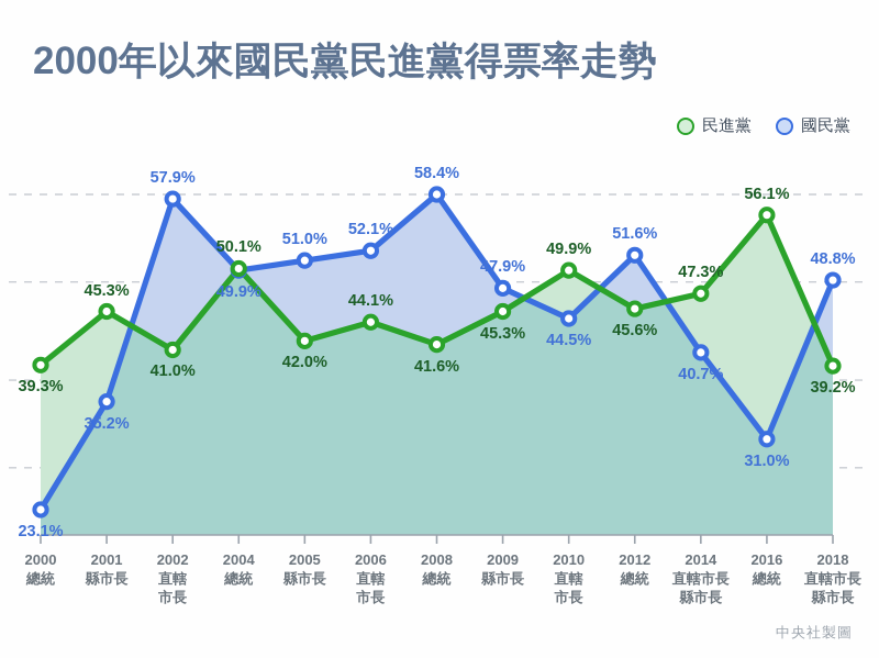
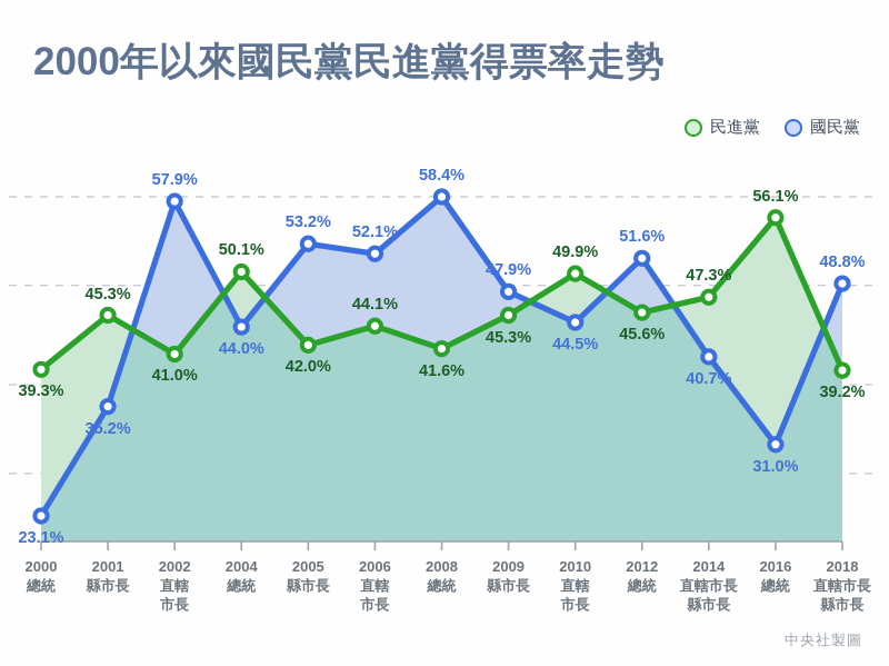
國民黨/2004 總統: 49.9% -> 44.0%
國民黨/2005 縣市長: 51.0% -> 53.2%
